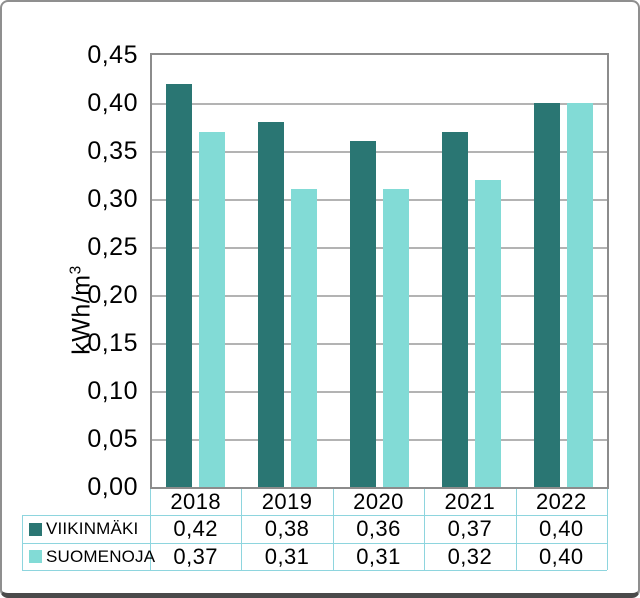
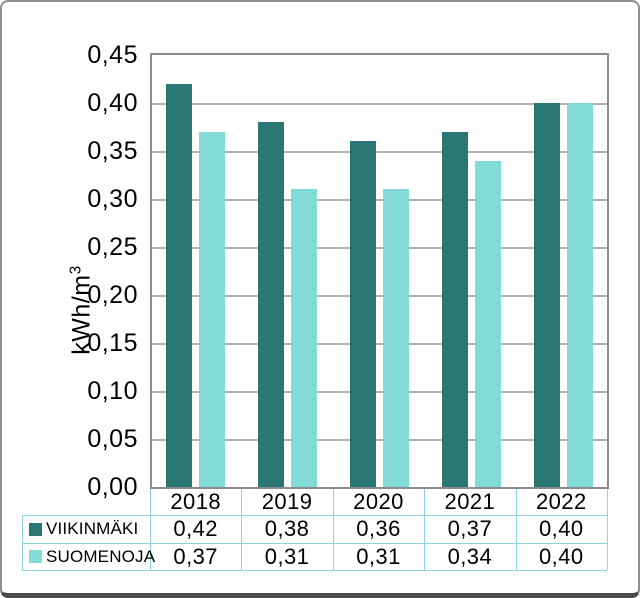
SUOMENOJA/2021: 0,32 -> 0,34
